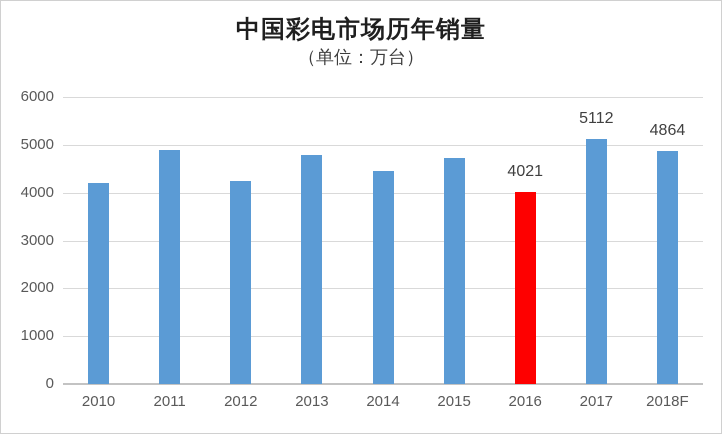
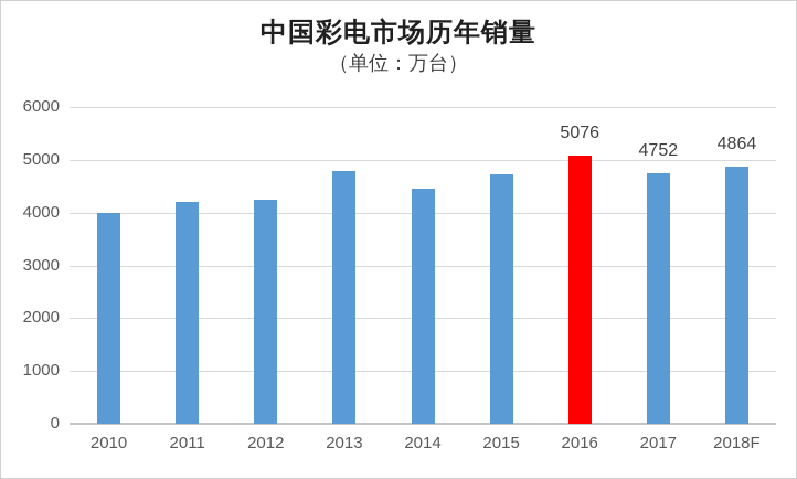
2010: 4200 -> 4000
2011: 4900 -> 4200
2016: 4021 -> 5076
2017: 5112 -> 4752
